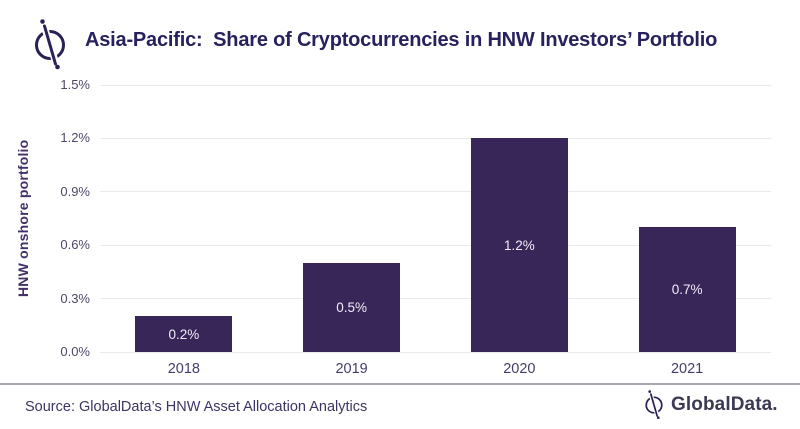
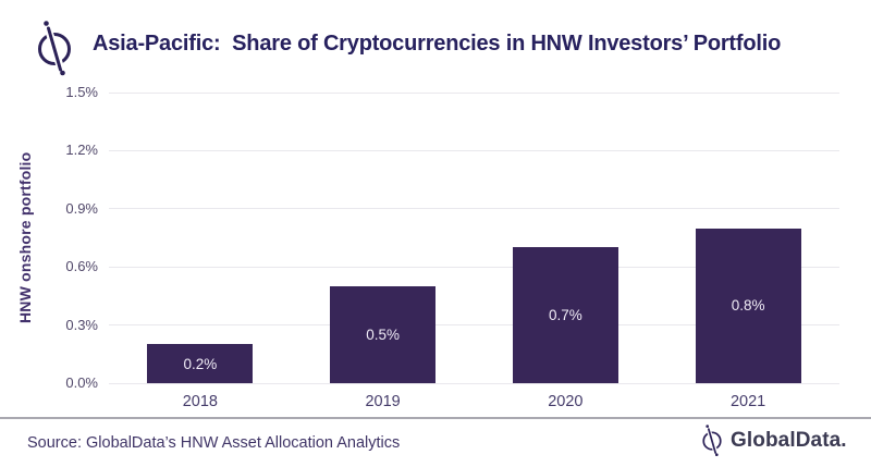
2020: 1.2% -> 0.7%
2021: 0.7% -> 0.8%
